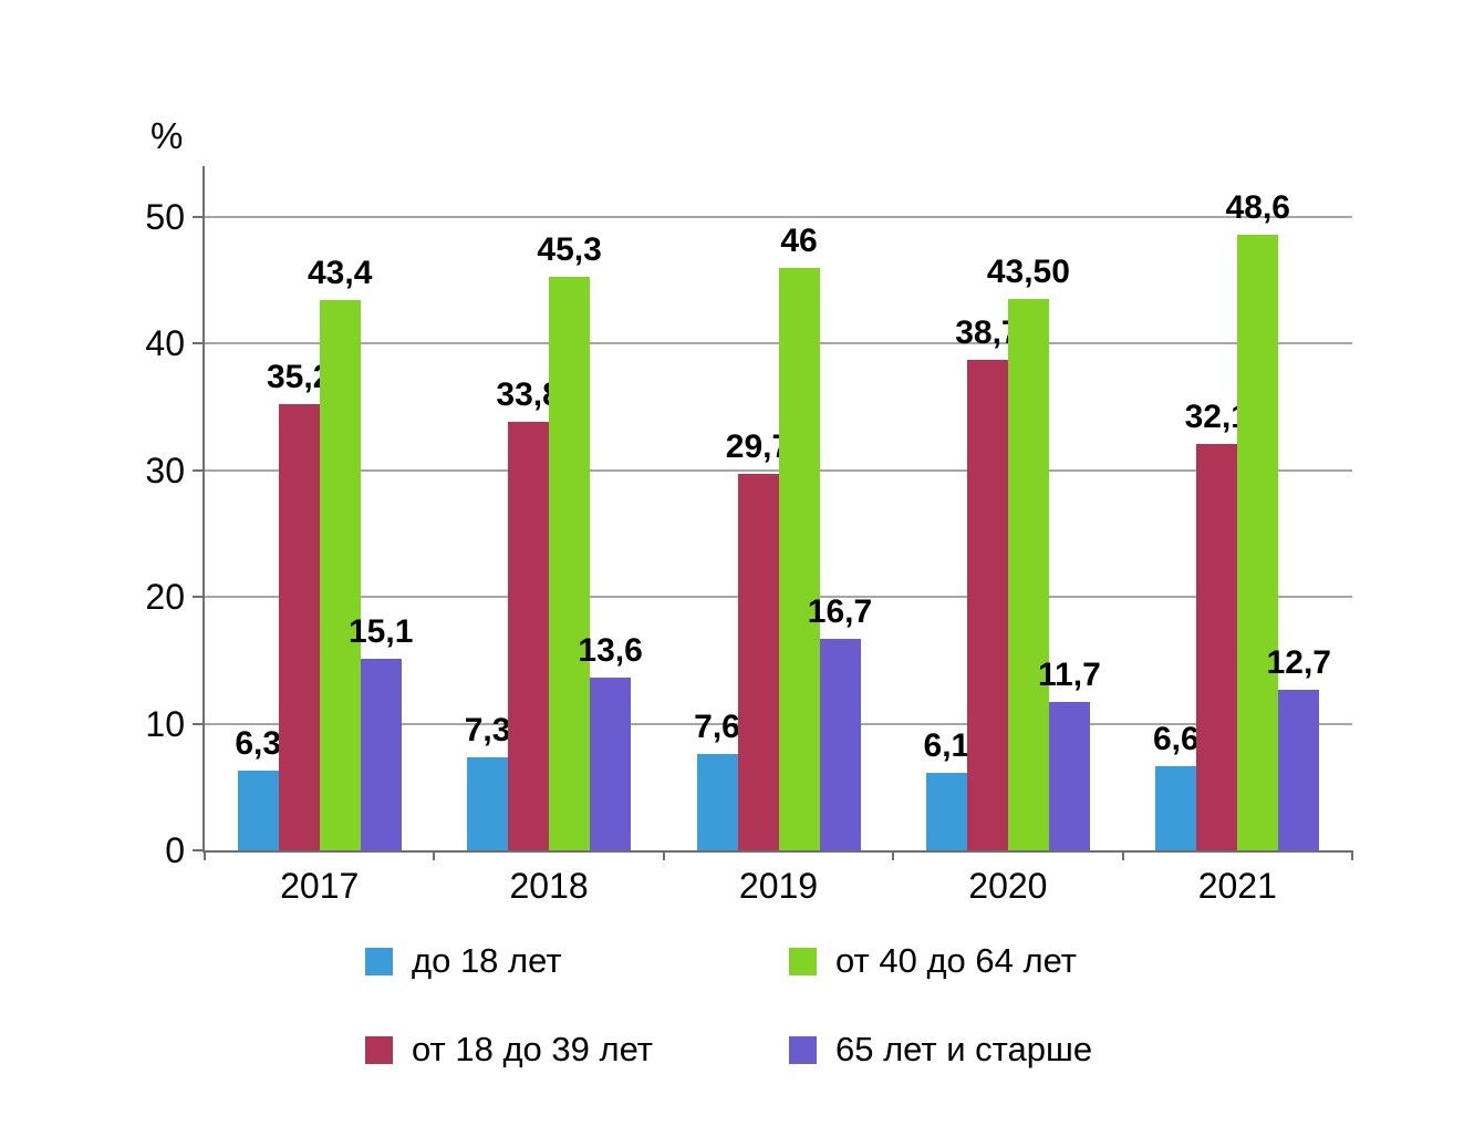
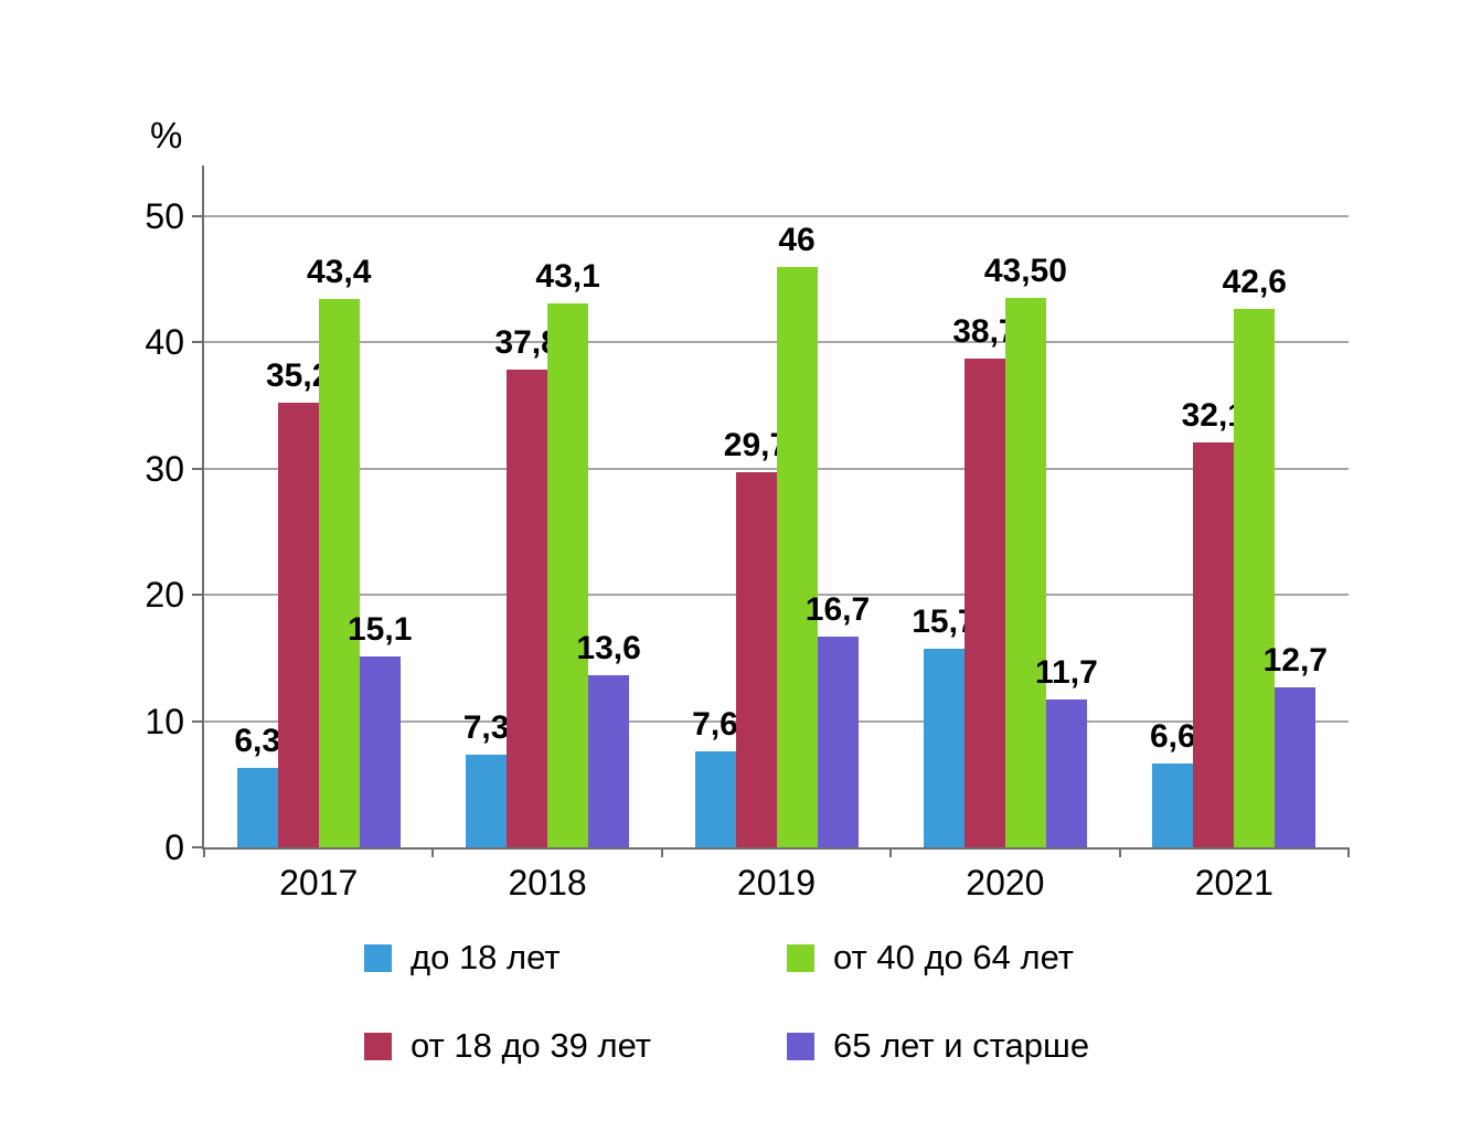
от 18 до 39 лет/2018: 33,8 -> 37,8
от 40 до 64 лет/2018: 45,3 -> 43,1
до 18 лет/2020: 6,1 -> 15,7
от 40 до 64 лет/2021: 48,6 -> 42,6
